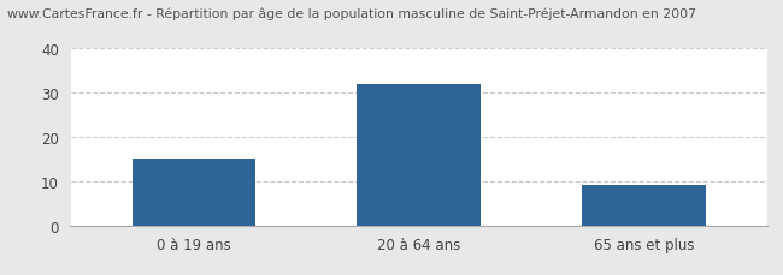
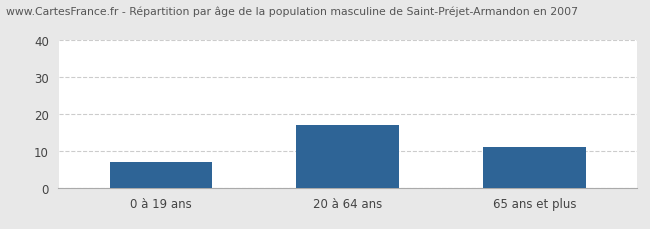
0 à 19 ans: 15 -> 7
20 à 64 ans: 32 -> 17
65 ans et plus: 9 -> 11
